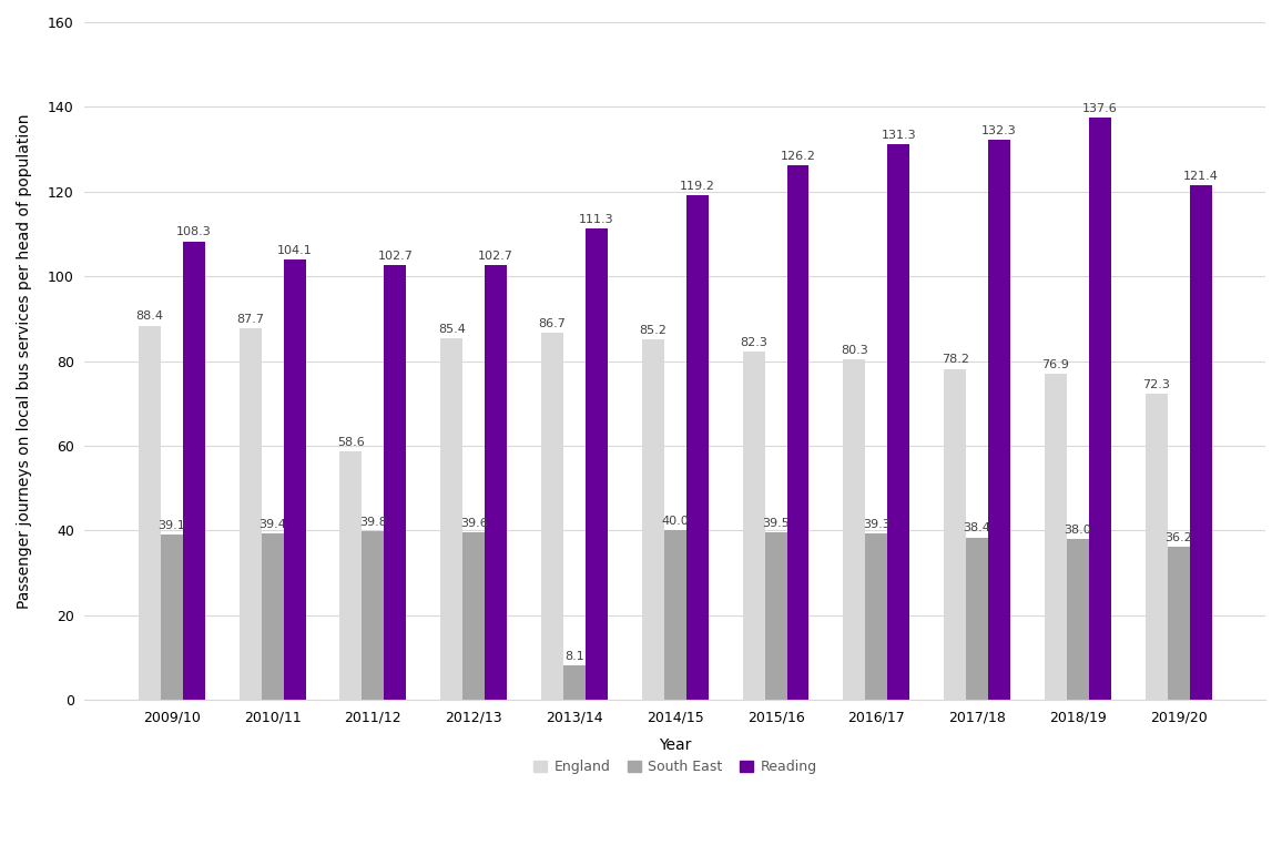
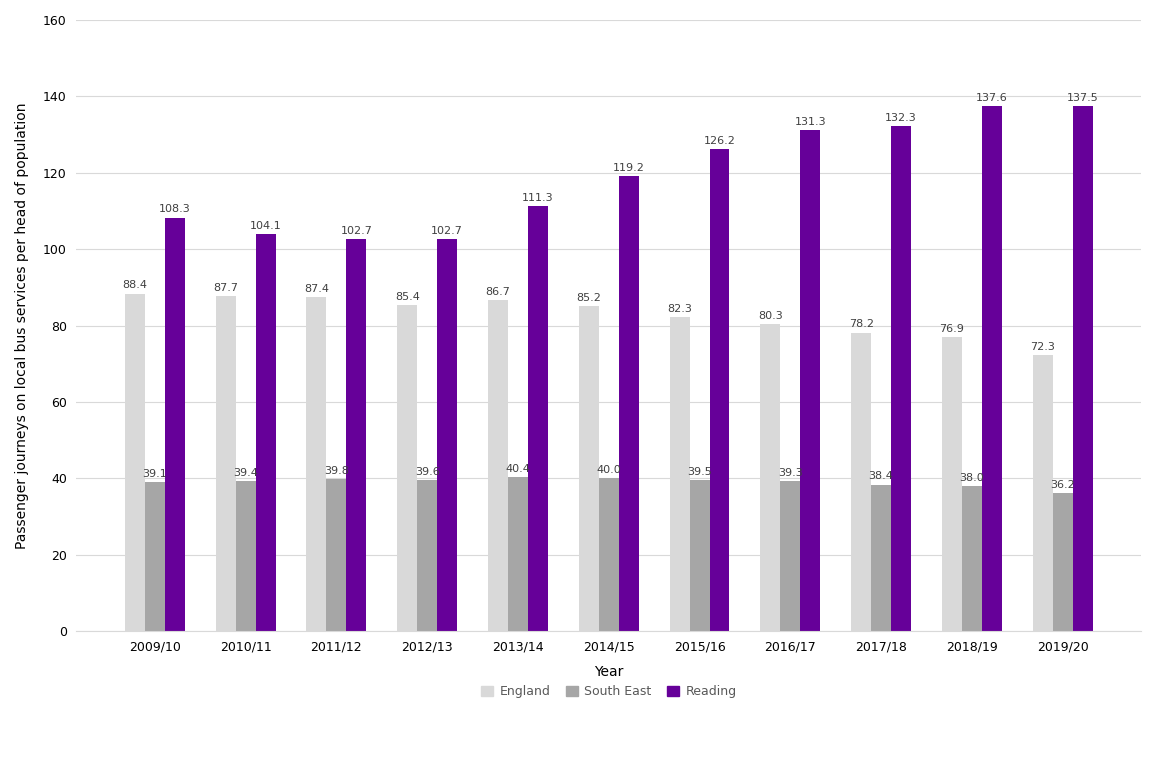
England/2011/12: 58.6 -> 87.4
South East/2013/14: 8.1 -> 40.4
Reading/2019/20: 121.4 -> 137.5
